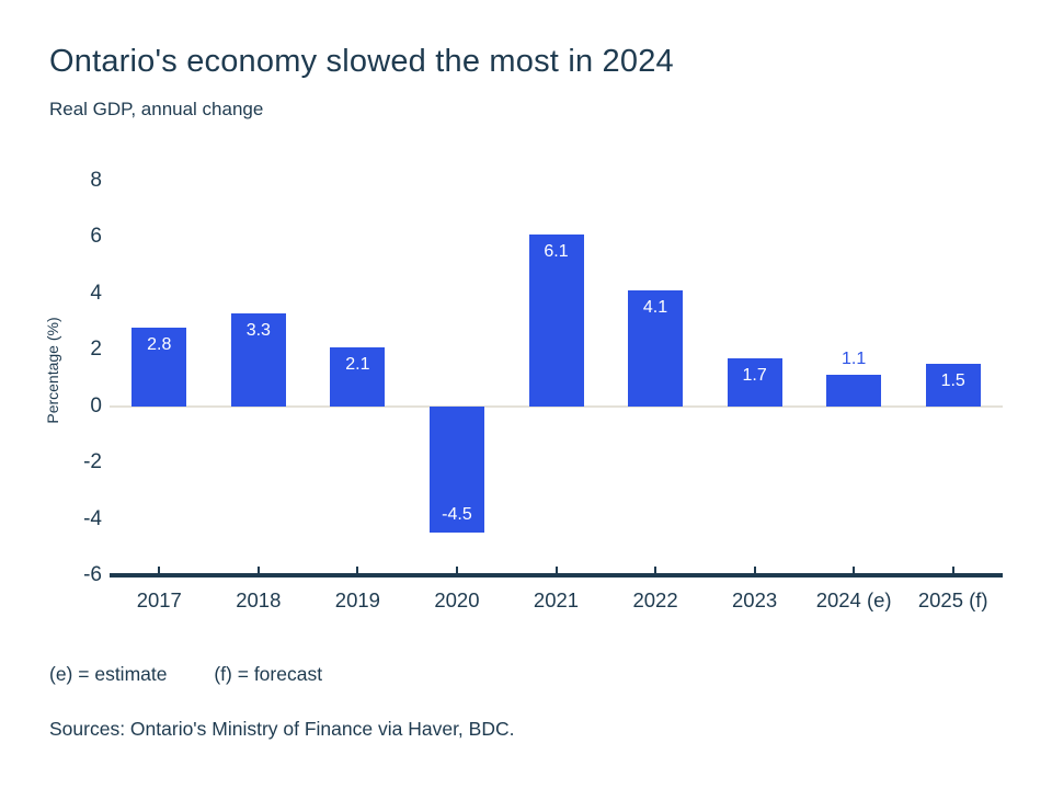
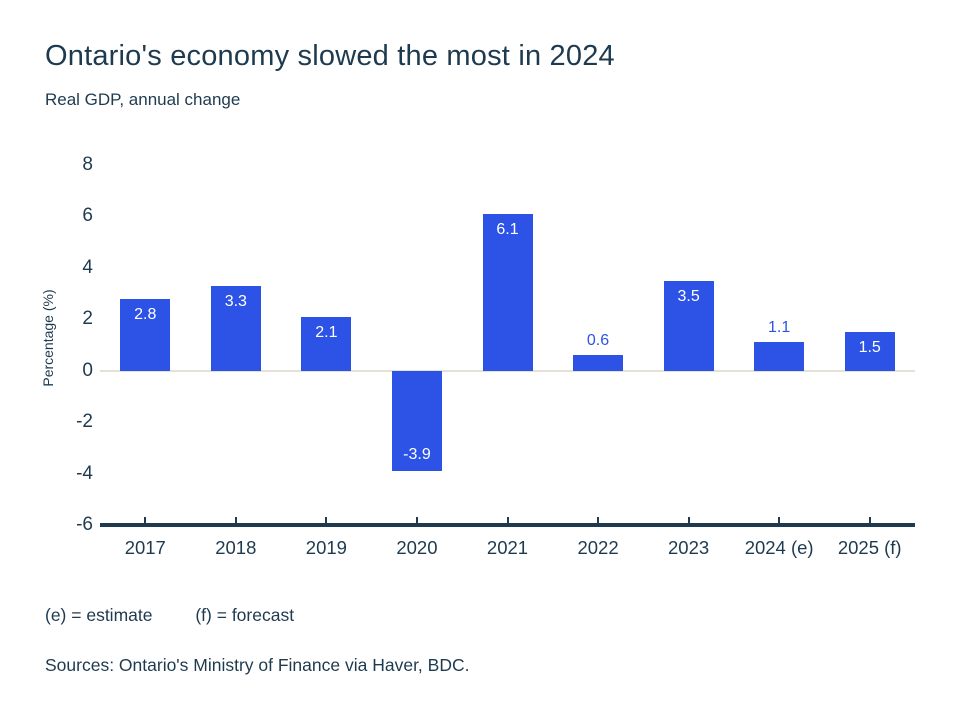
2020: -4.5 -> -3.9
2022: 4.1 -> 0.6
2023: 1.7 -> 3.5
